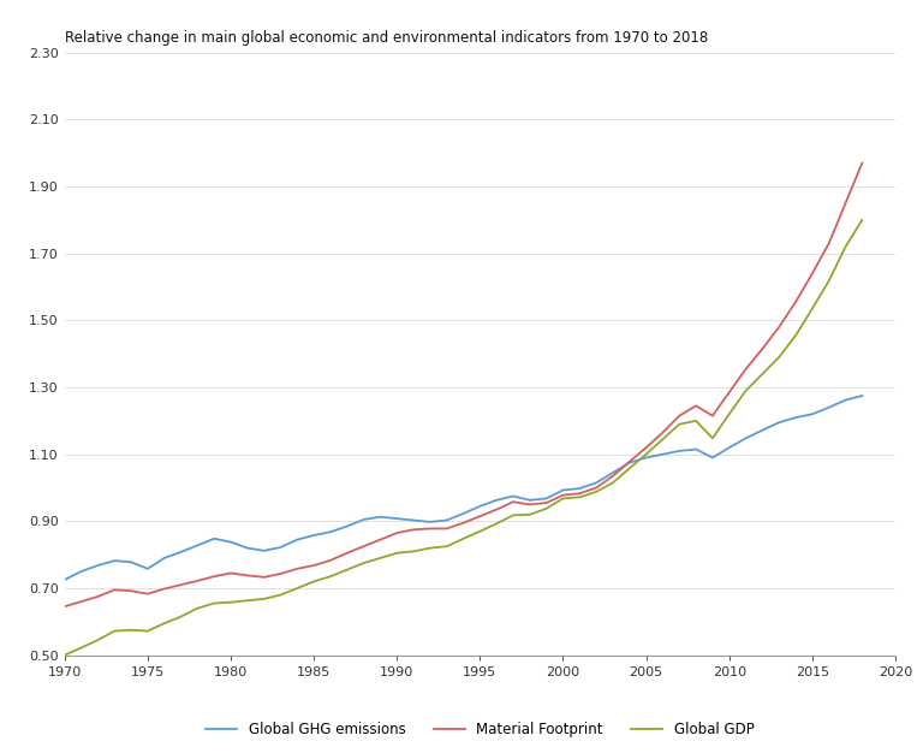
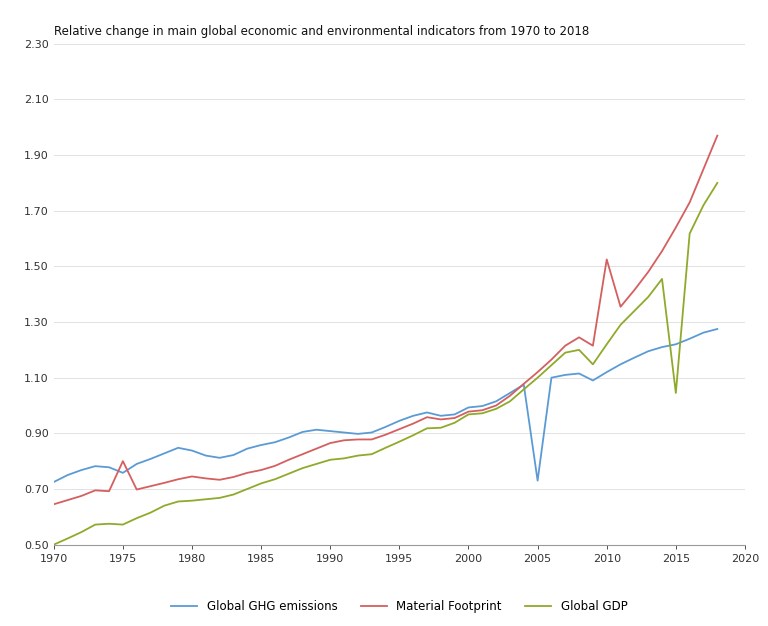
Material Footprint/1975: 0.683 -> 0.800
Global GHG emissions/2005: 1.090 -> 0.730
Material Footprint/2010: 1.285 -> 1.525
Global GDP/2015: 1.535 -> 1.045
